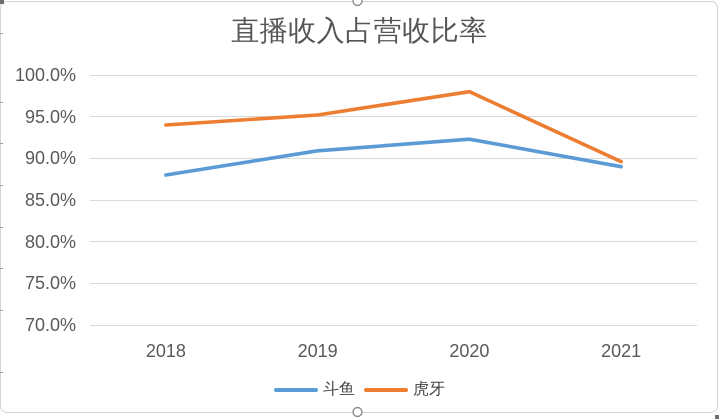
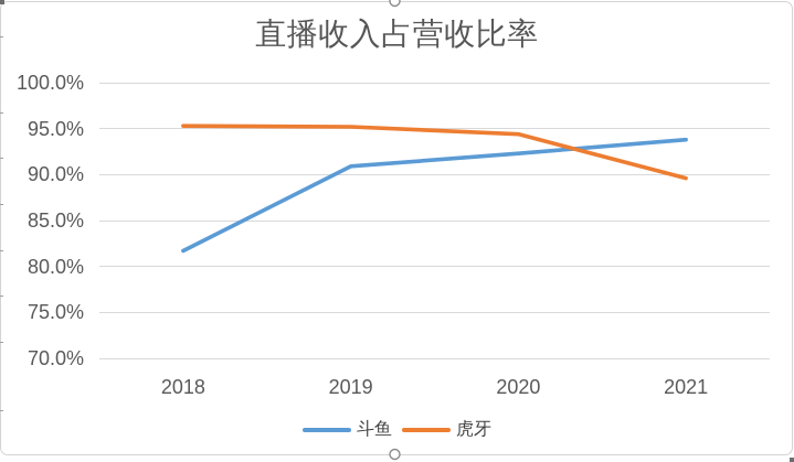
斗鱼/2018: 88% -> 82%
虎牙/2018: 94% -> 95%
虎牙/2020: 98% -> 94%
斗鱼/2021: 89% -> 94%
